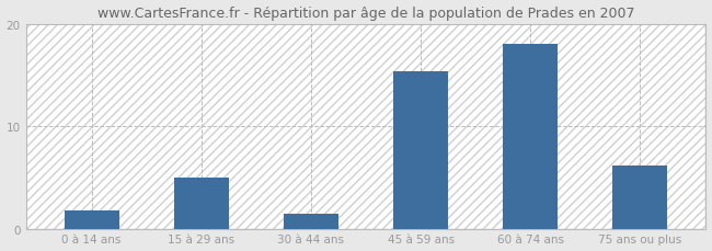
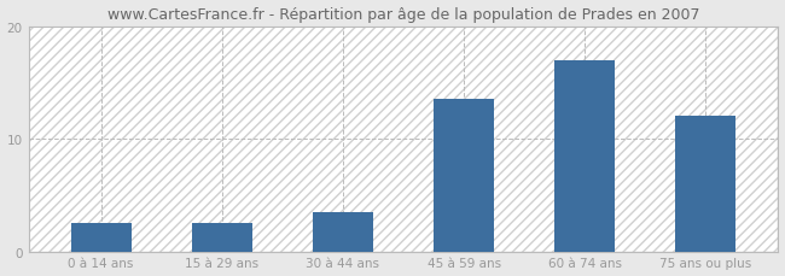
0 à 14 ans: 1.8 -> 2.5
15 à 29 ans: 5.0 -> 2.5
30 à 44 ans: 1.4 -> 3.5
45 à 59 ans: 15.4 -> 13.5
60 à 74 ans: 18.0 -> 17.0
75 ans ou plus: 6.2 -> 12.0
